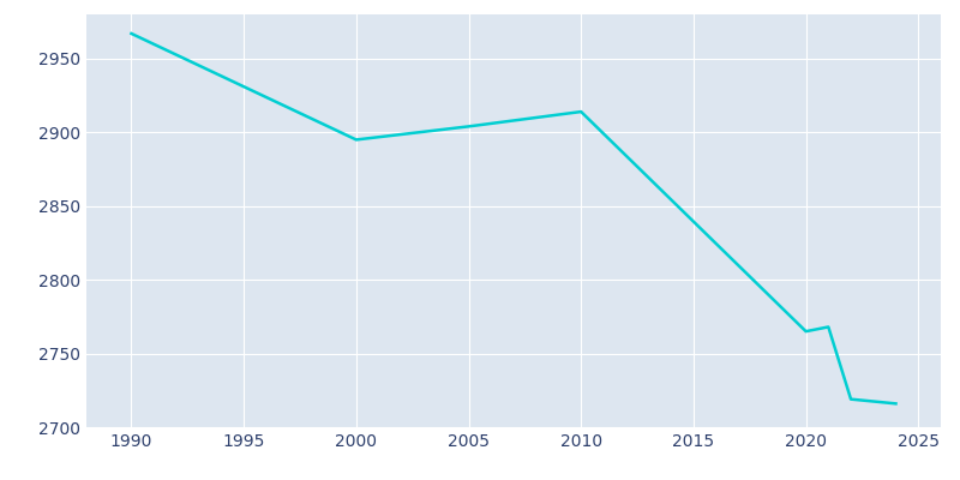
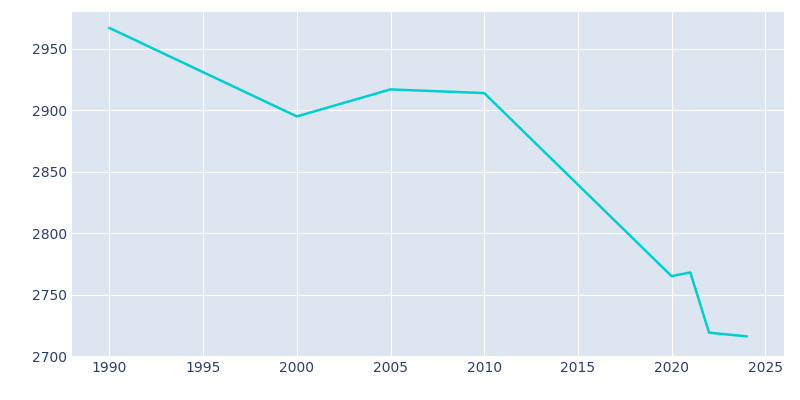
2005: 2904 -> 2917
